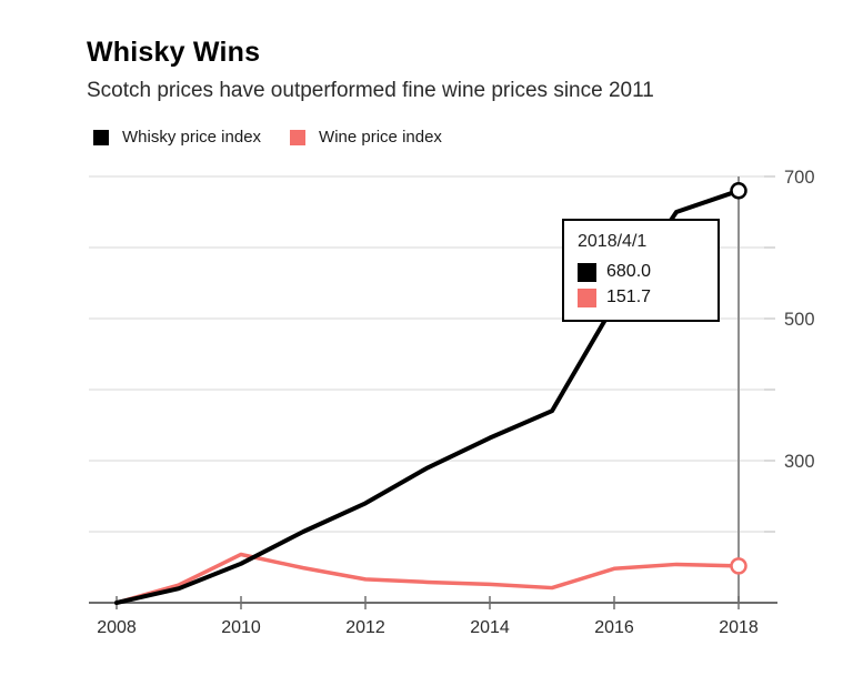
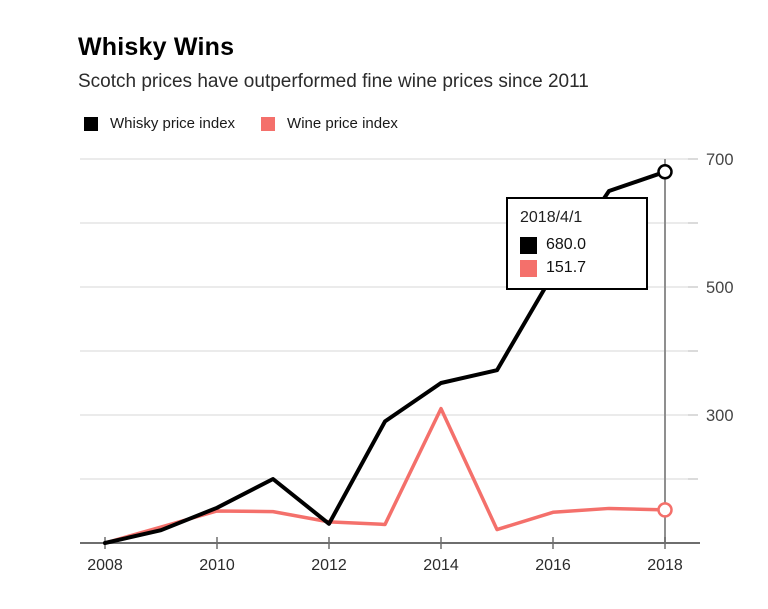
Wine price index/2010: 170 -> 150
Whisky price index/2012: 240 -> 130
Whisky price index/2014: 330 -> 350
Wine price index/2014: 130 -> 310
